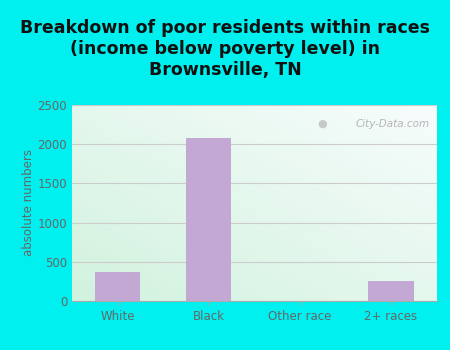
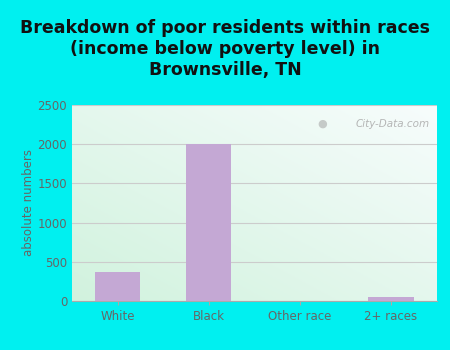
Black: 2080 -> 2000
2+ races: 260 -> 50
